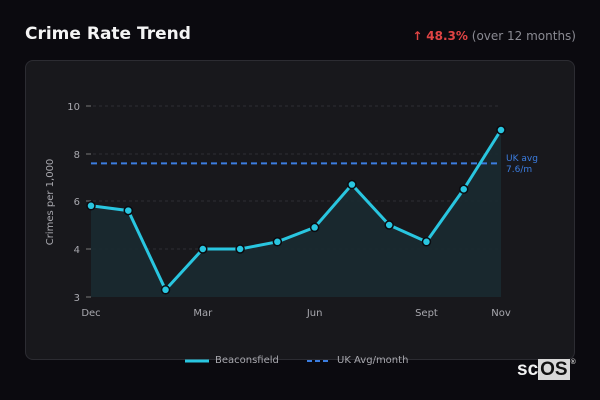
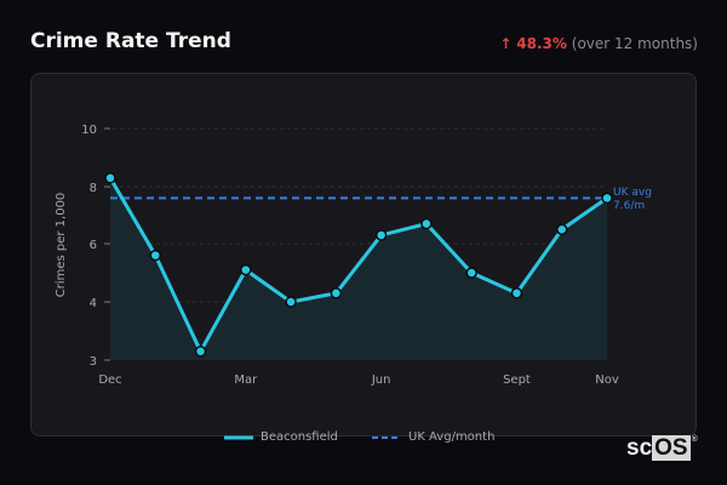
Beaconsfield/Dec: 5.8 -> 8.3
Beaconsfield/Mar: 4.0 -> 5.1
Beaconsfield/Jun: 4.9 -> 6.3
Beaconsfield/Nov: 9.0 -> 7.6
